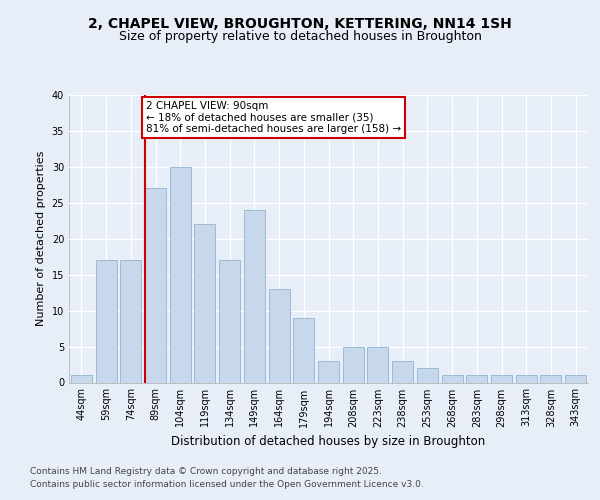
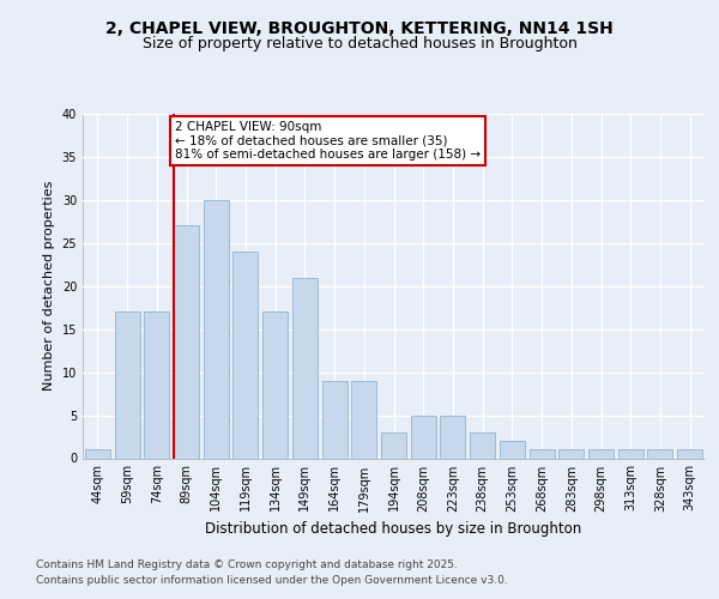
119sqm: 22 -> 24
149sqm: 24 -> 21
164sqm: 13 -> 9
